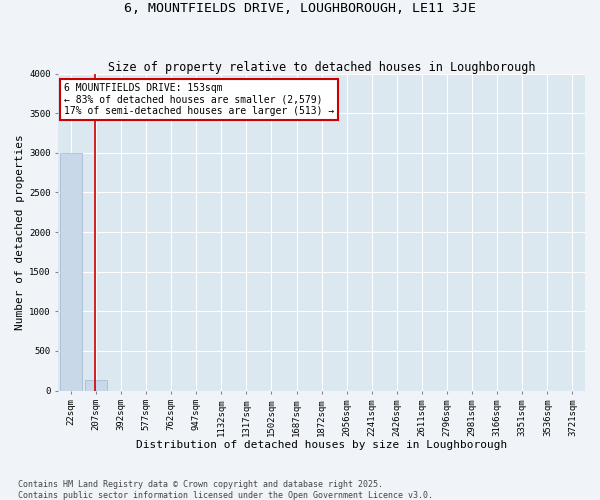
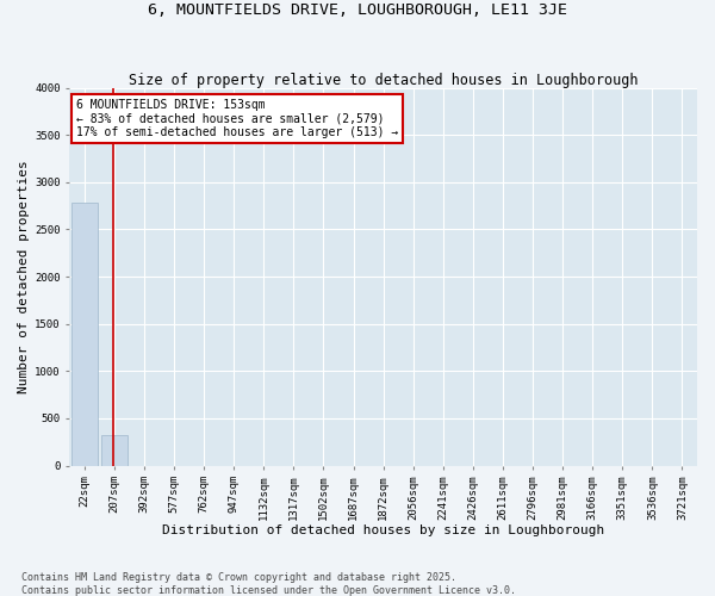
22sqm: 3000 -> 2780
207sqm: 130 -> 320
